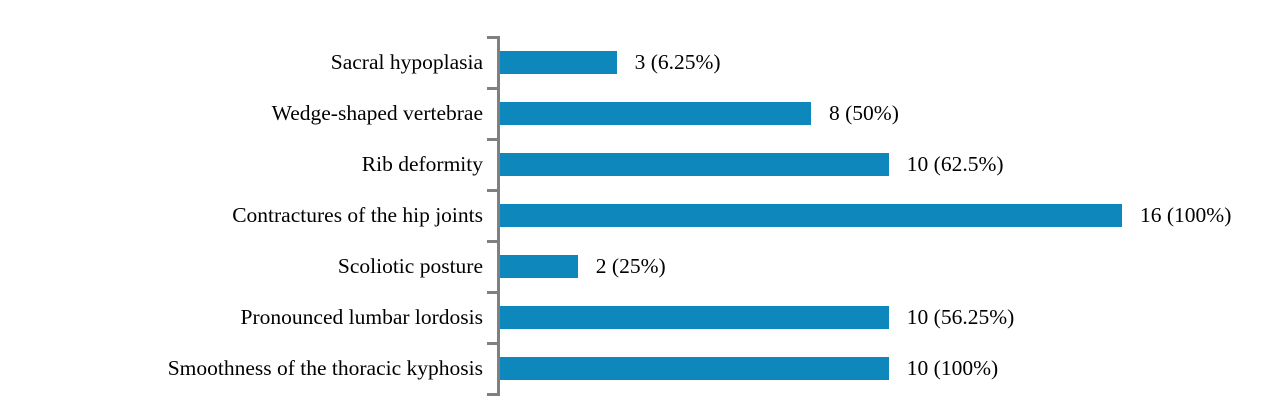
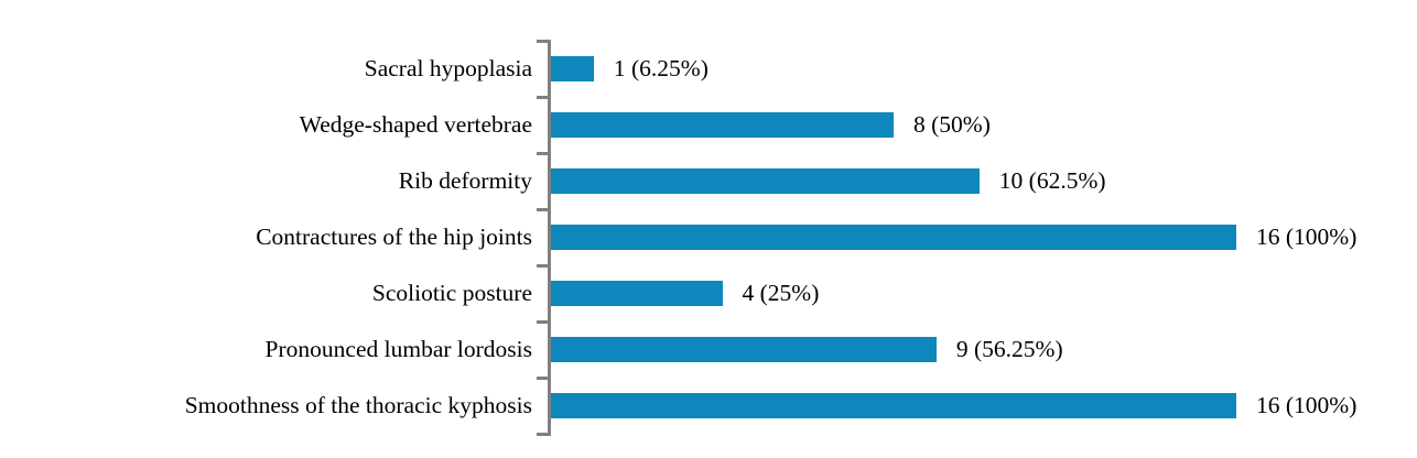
Sacral hypoplasia: 3 -> 1
Scoliotic posture: 2 -> 4
Pronounced lumbar lordosis: 10 -> 9
Smoothness of the thoracic kyphosis: 10 -> 16
